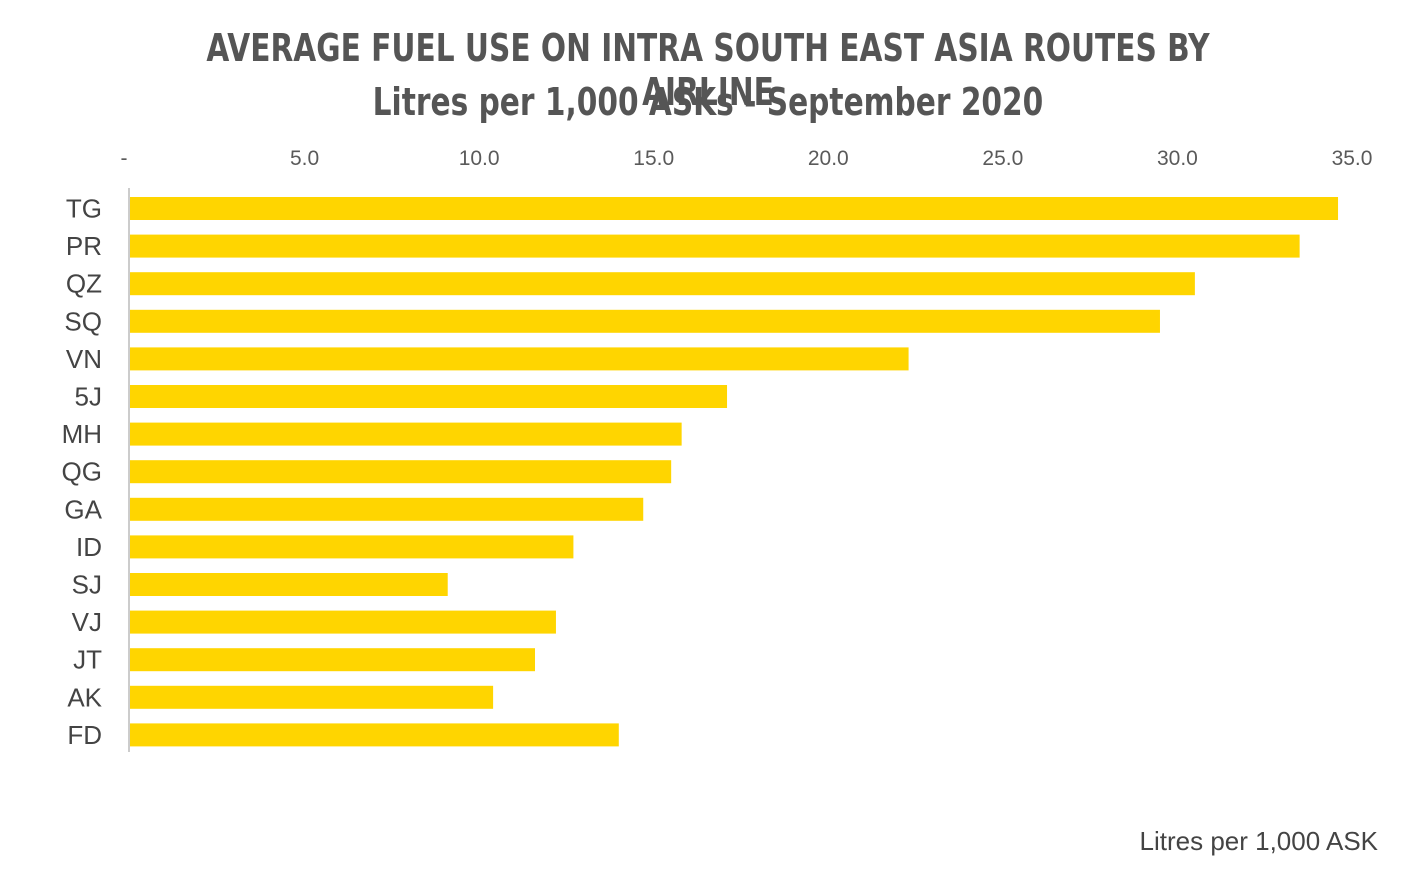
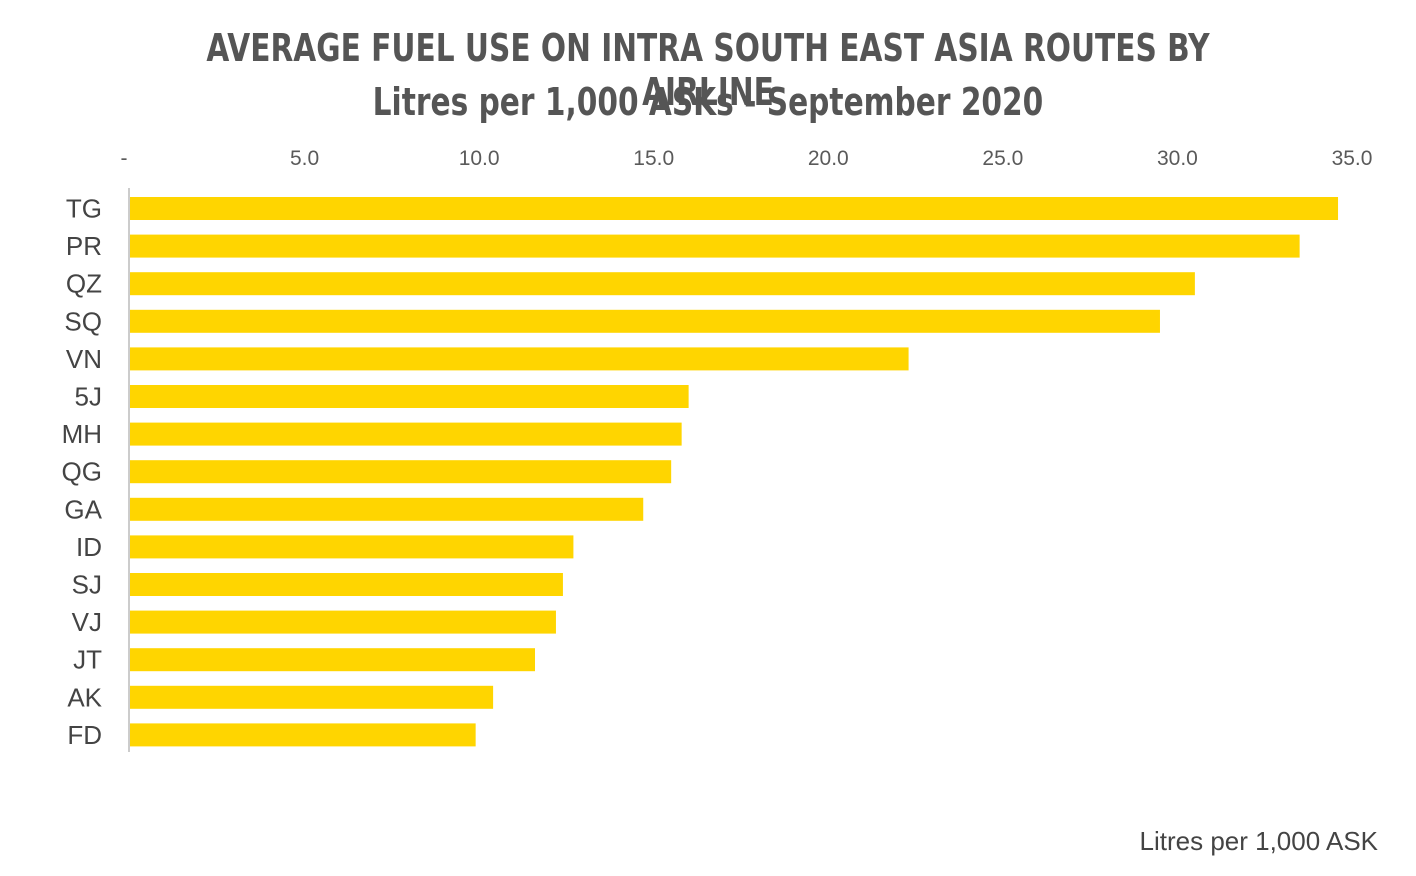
5J: 17.1 -> 16.0
SJ: 9.1 -> 12.4
FD: 14.0 -> 9.9
